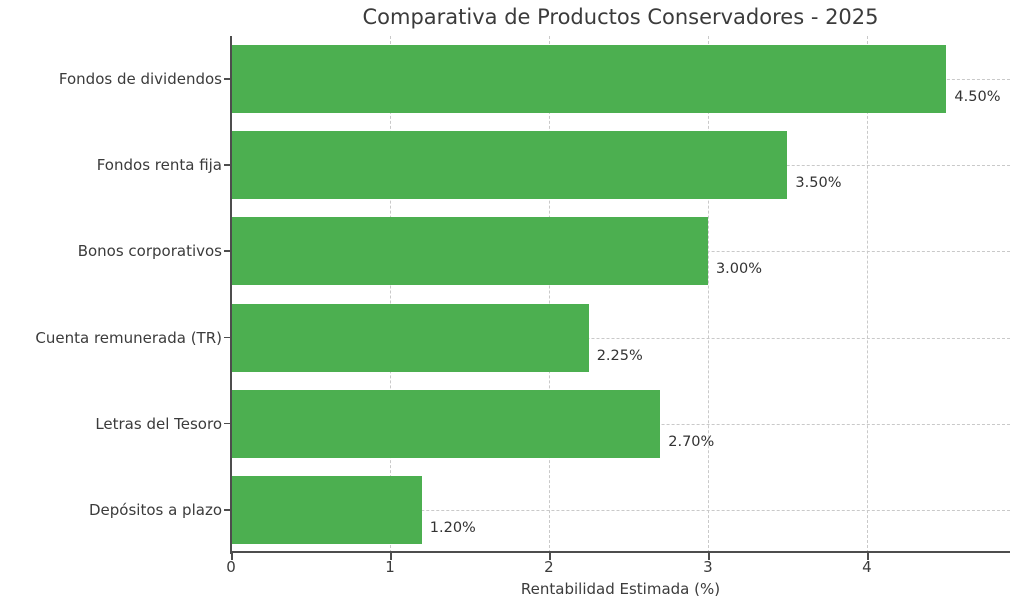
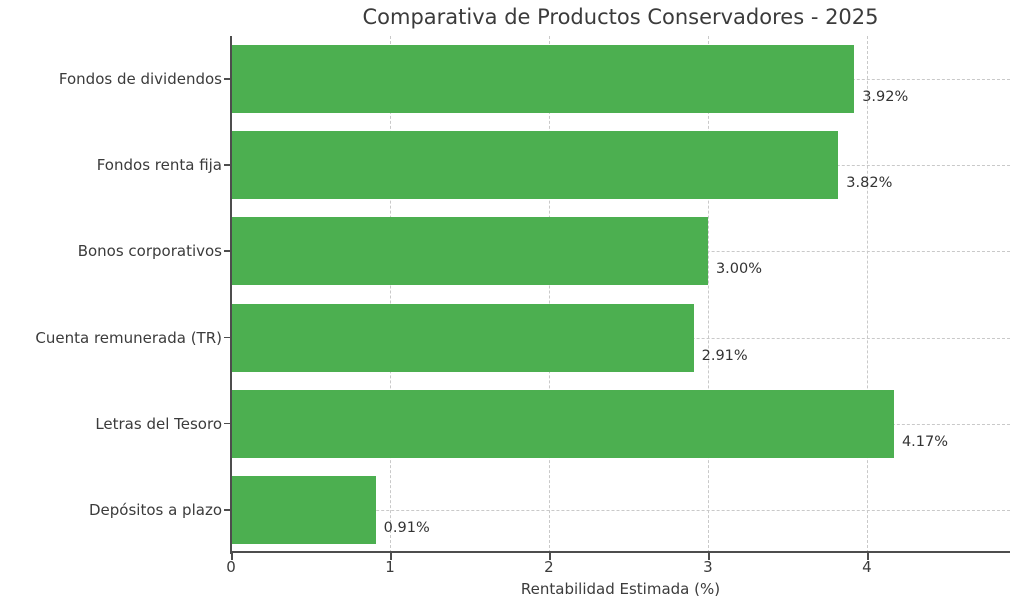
Depósitos a plazo: 1.20% -> 0.91%
Letras del Tesoro: 2.70% -> 4.17%
Cuenta remunerada (TR): 2.25% -> 2.91%
Fondos renta fija: 3.50% -> 3.82%
Fondos de dividendos: 4.50% -> 3.92%
